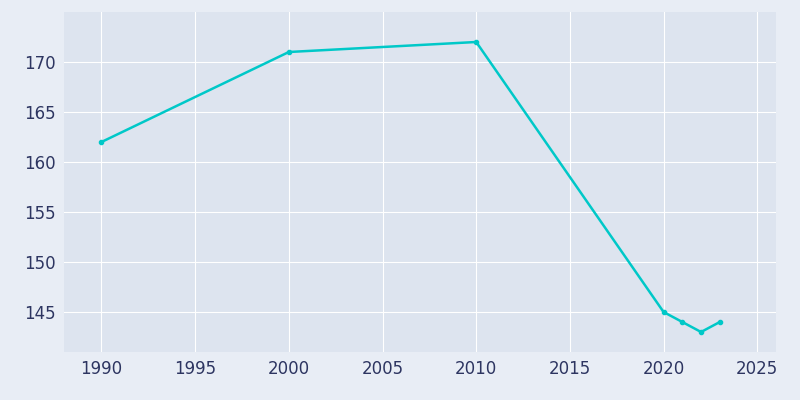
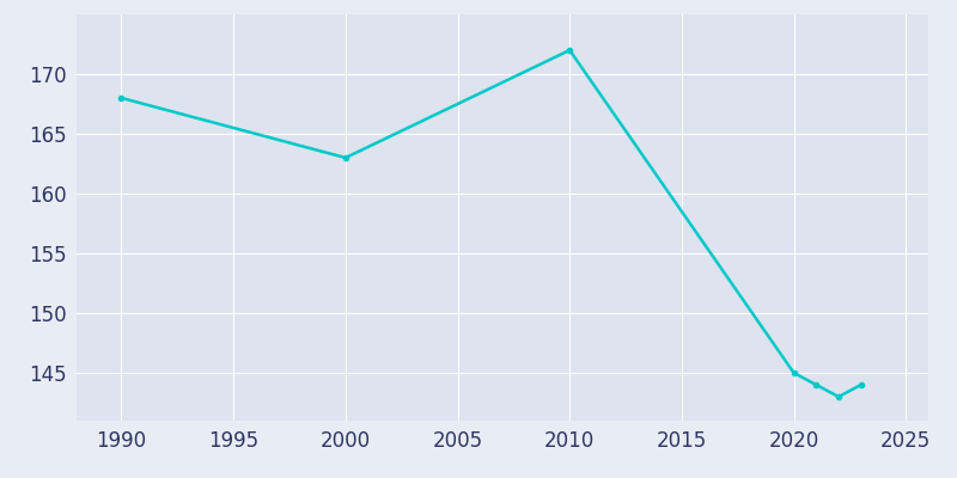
1990: 162 -> 168
2000: 171 -> 163
